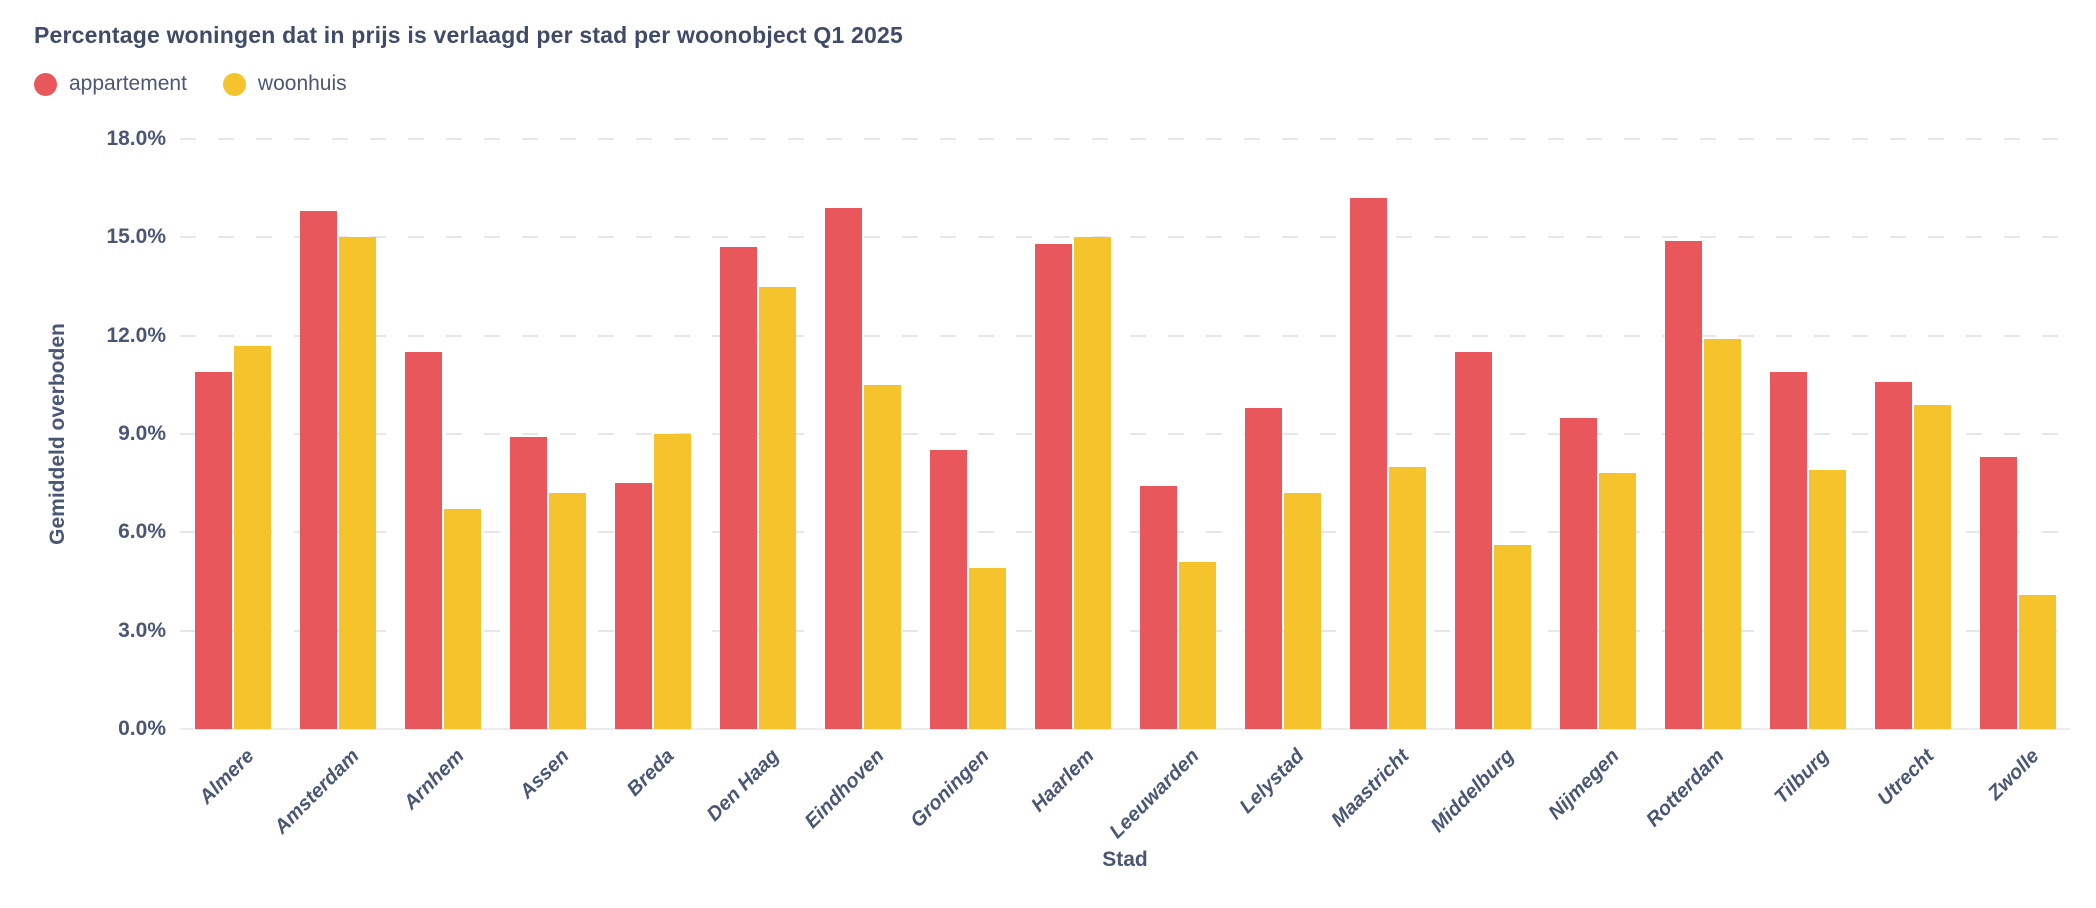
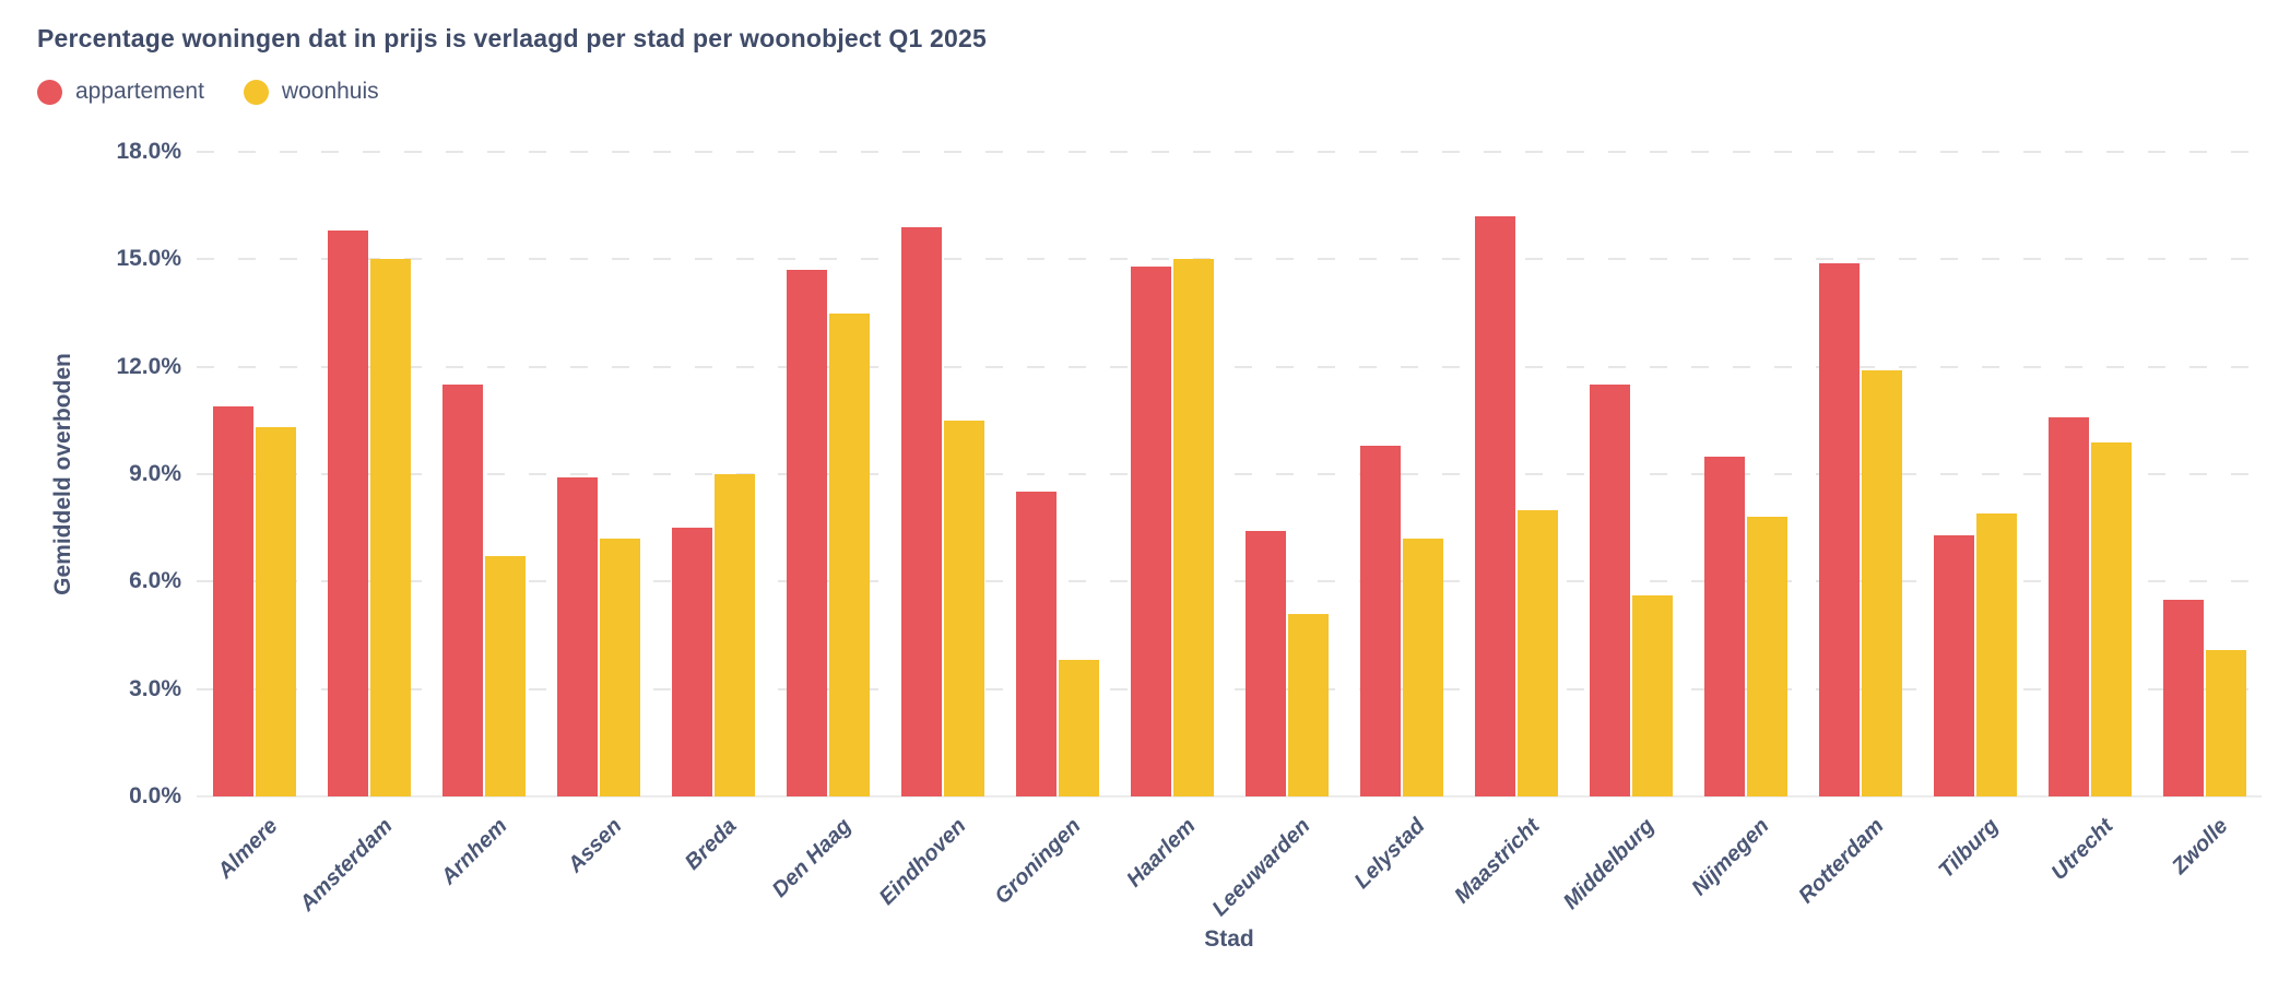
woonhuis/Almere: 11.7% -> 10.3%
woonhuis/Groningen: 4.9% -> 3.8%
appartement/Tilburg: 10.9% -> 7.3%
appartement/Zwolle: 8.3% -> 5.5%
